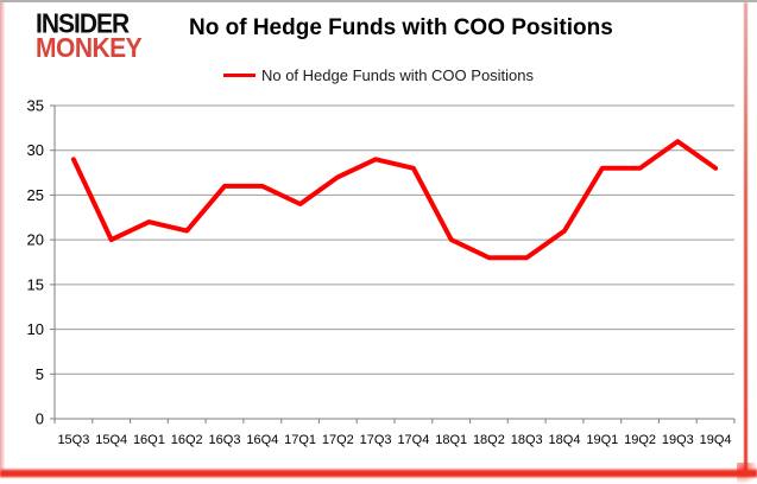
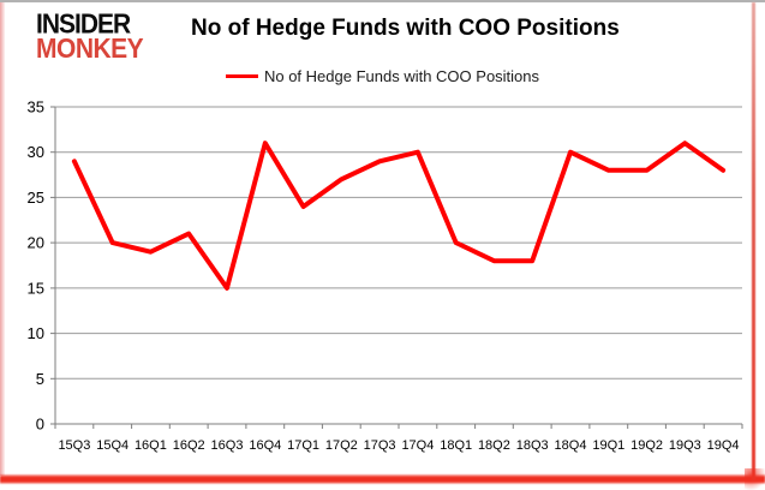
16Q1: 22 -> 19
16Q3: 26 -> 15
16Q4: 26 -> 31
17Q4: 28 -> 30
18Q4: 21 -> 30
